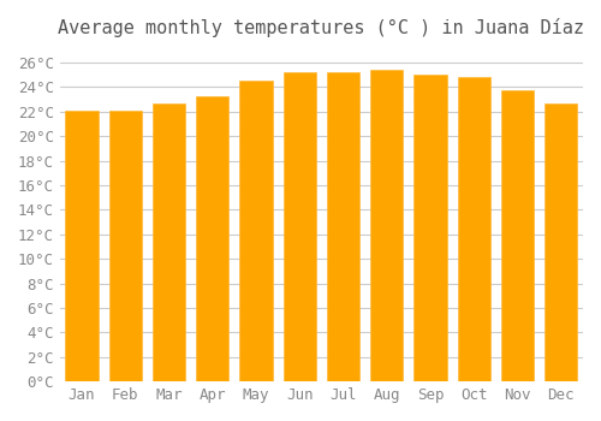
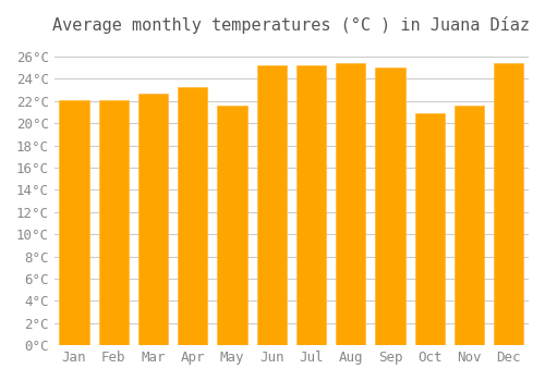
May: 24.5°C -> 21.6°C
Oct: 24.8°C -> 20.9°C
Nov: 23.8°C -> 21.6°C
Dec: 22.7°C -> 25.4°C
